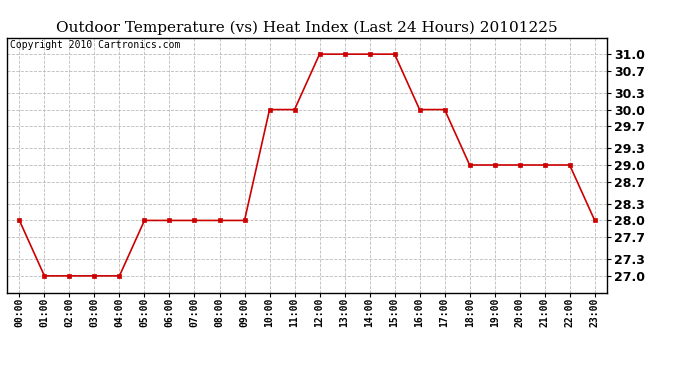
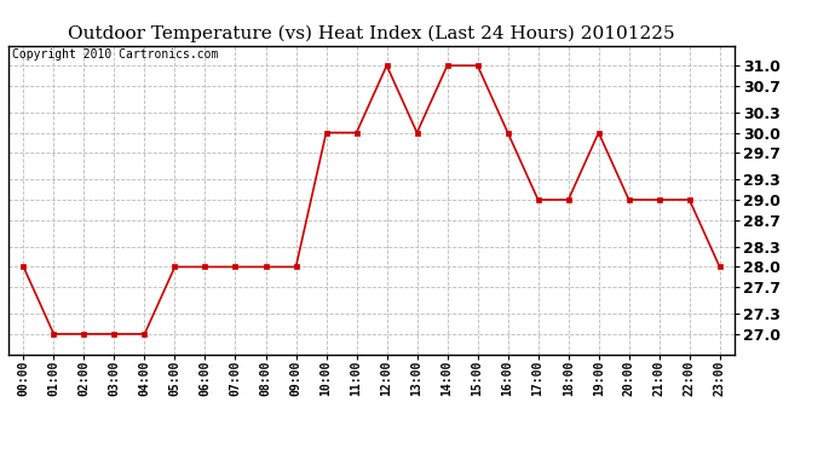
13:00: 31 -> 30
17:00: 30 -> 29
19:00: 29 -> 30
